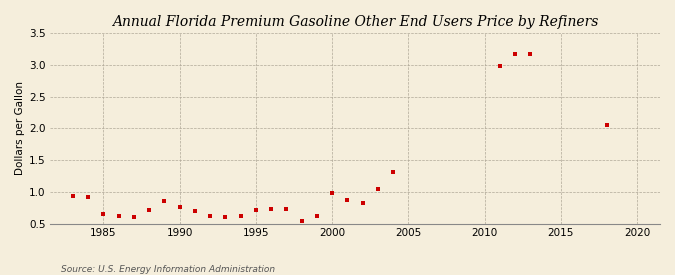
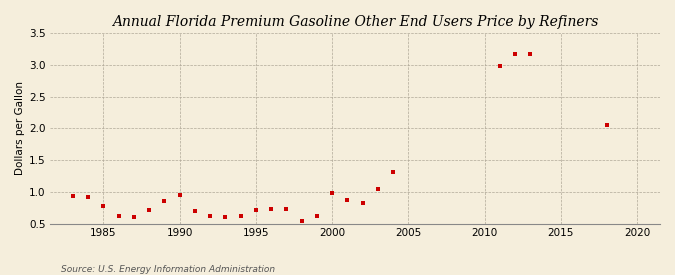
1985: 0.65 -> 0.78
1990: 0.76 -> 0.96
